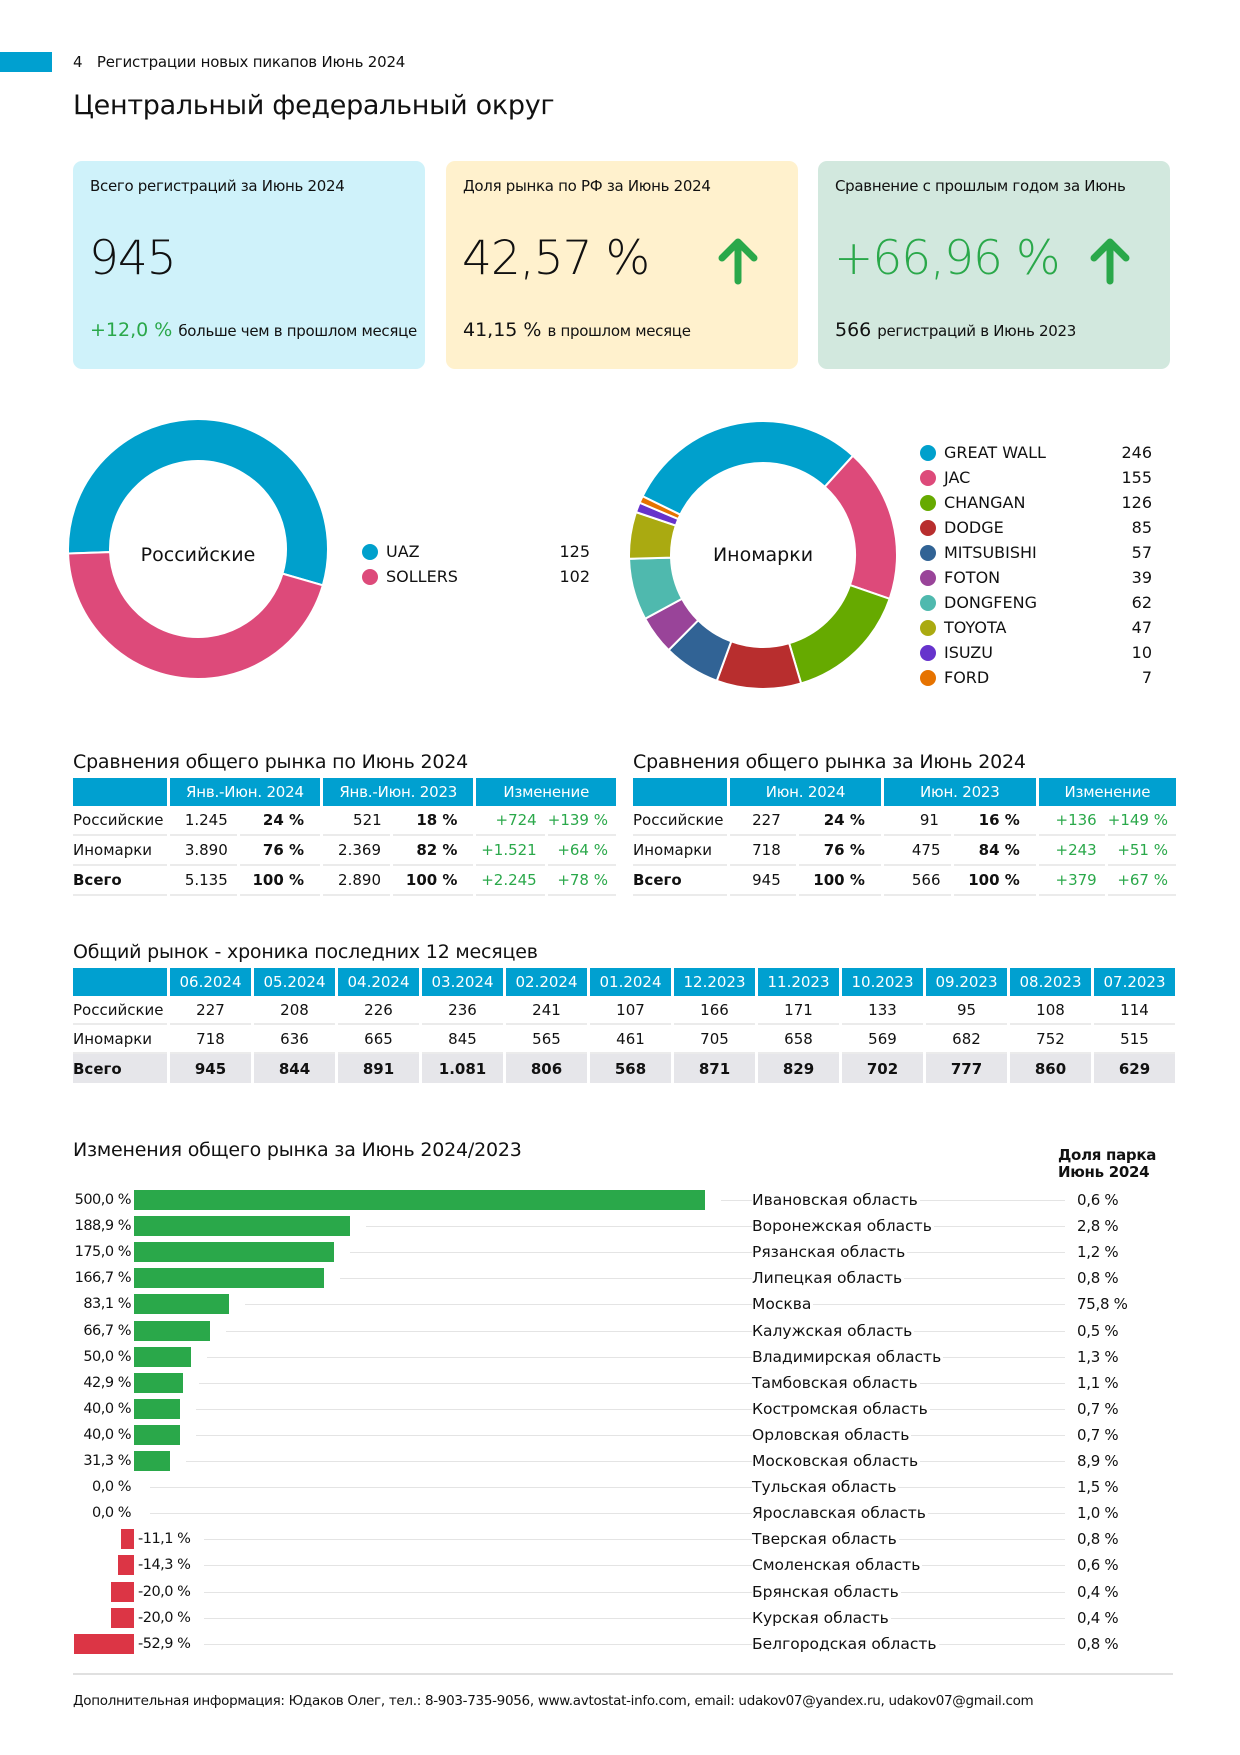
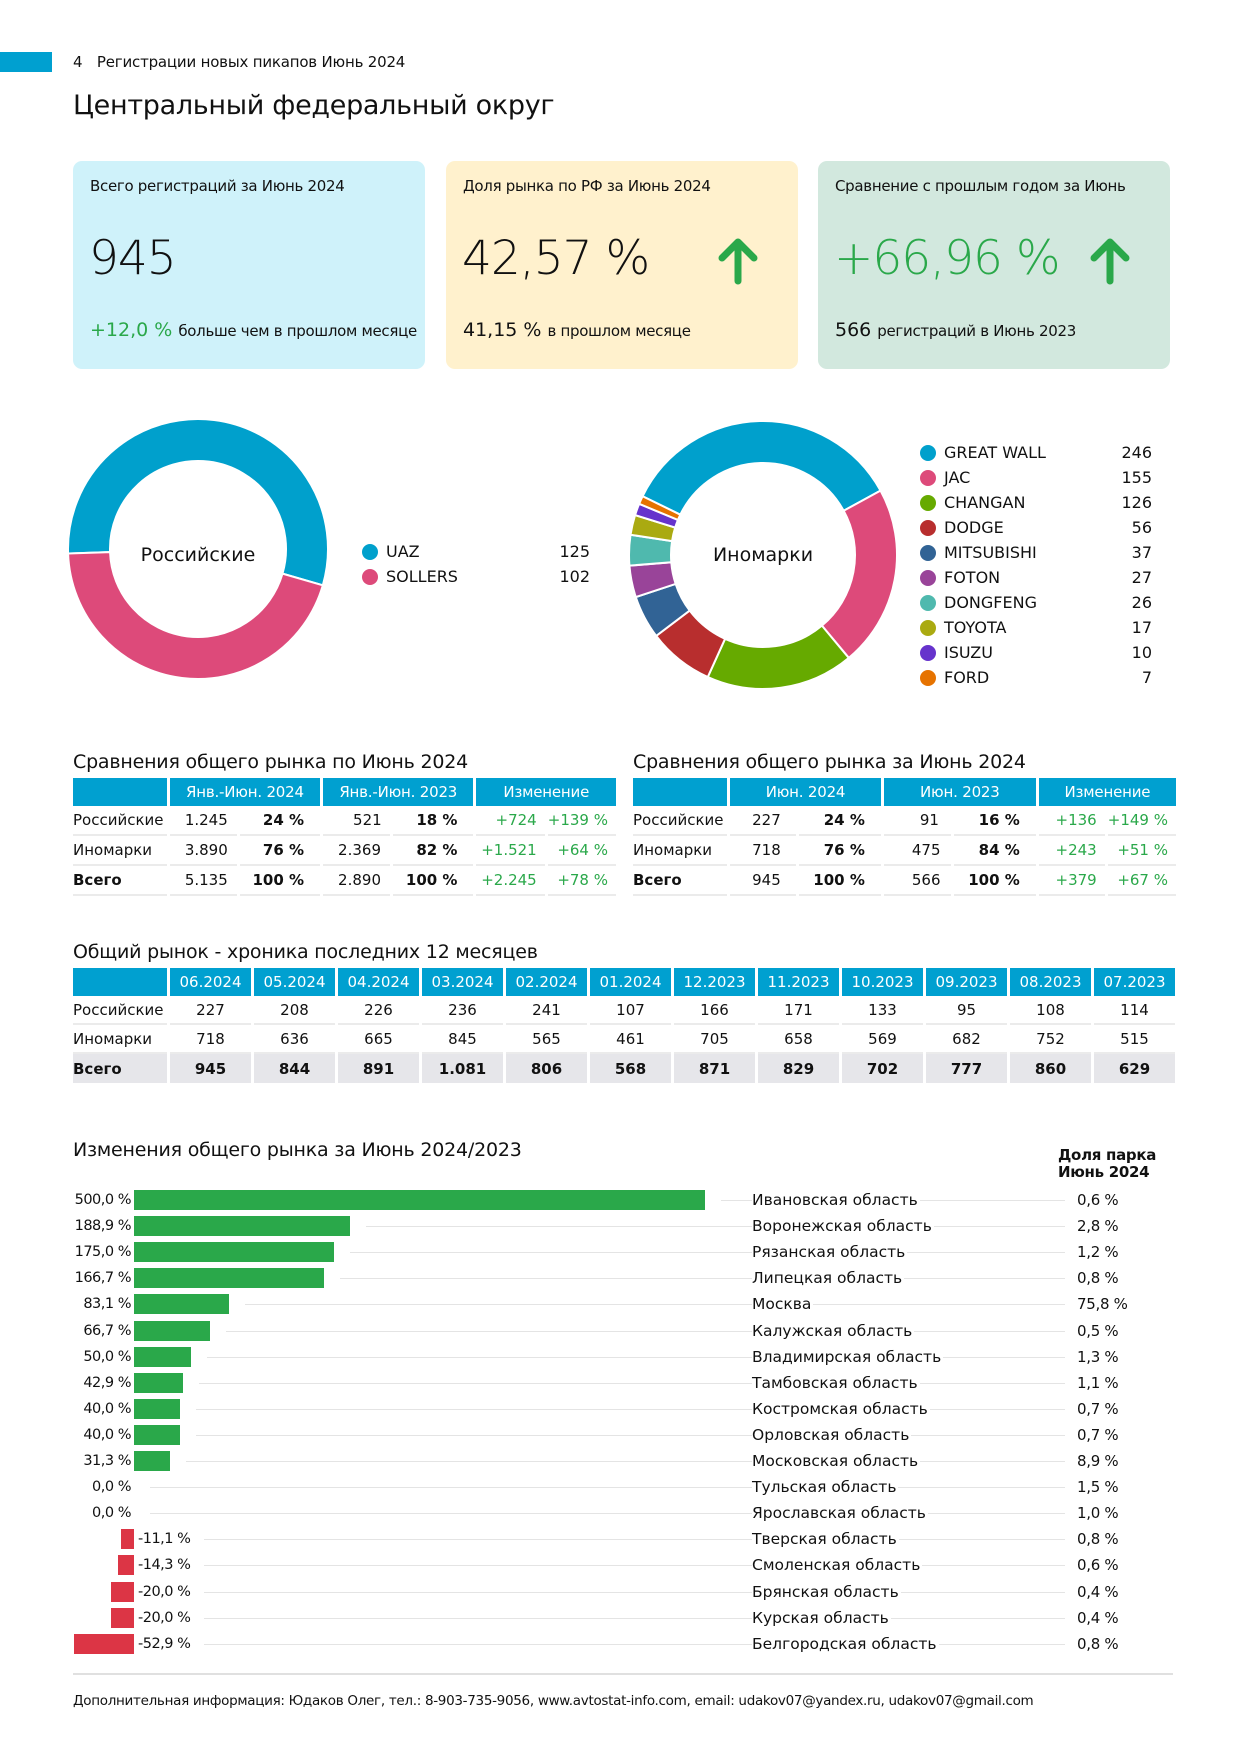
Иномарки/DODGE: 85 -> 56
Иномарки/MITSUBISHI: 57 -> 37
Иномарки/FOTON: 39 -> 27
Иномарки/DONGFENG: 62 -> 26
Иномарки/TOYOTA: 47 -> 17
